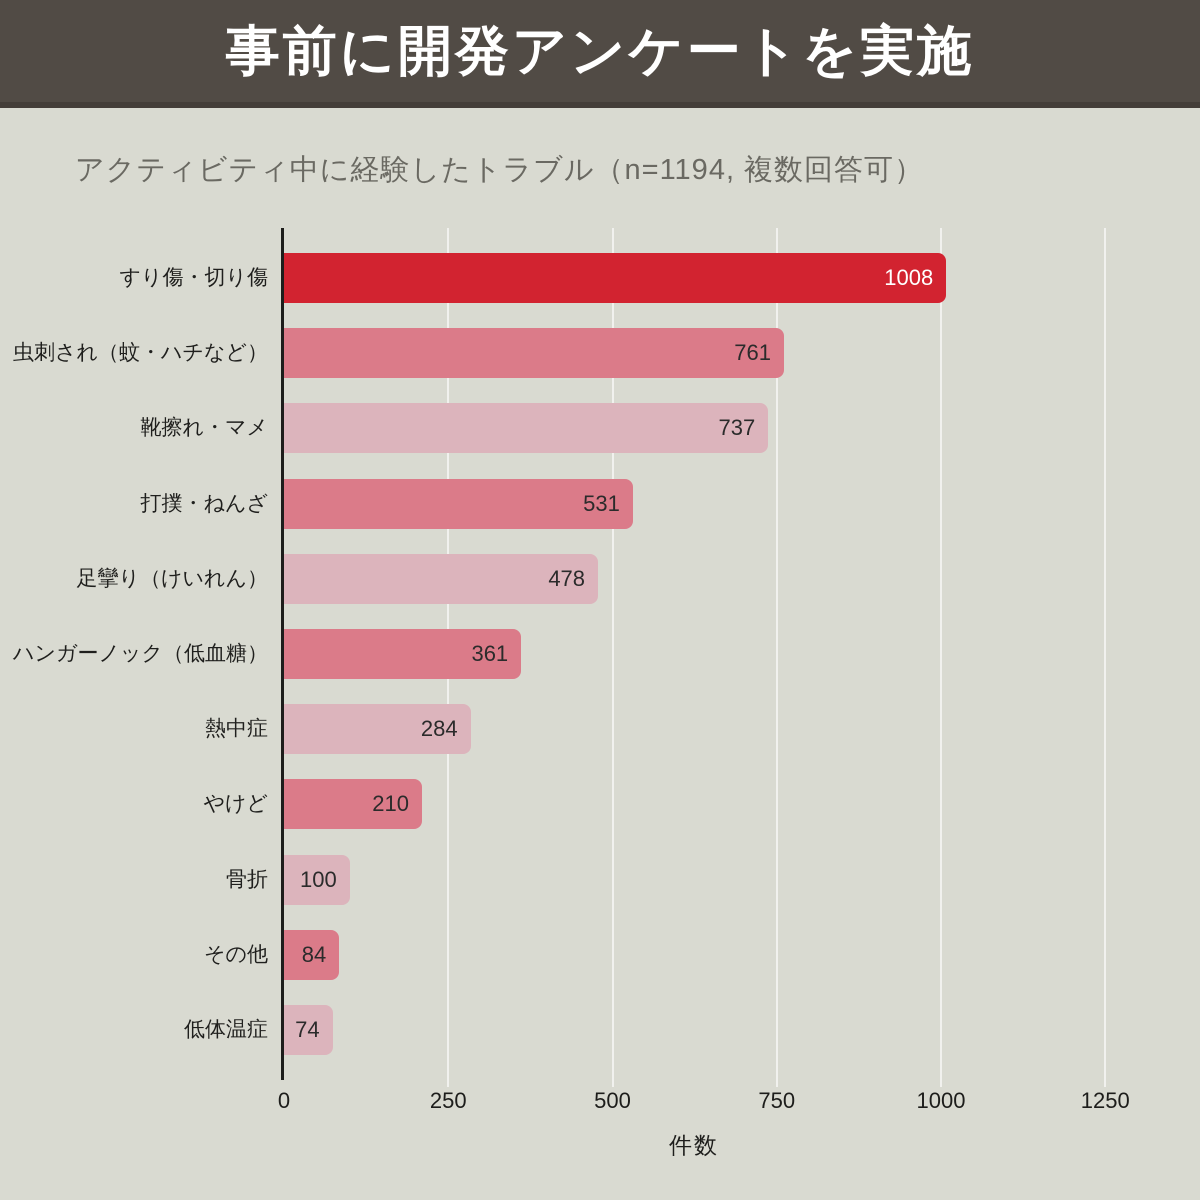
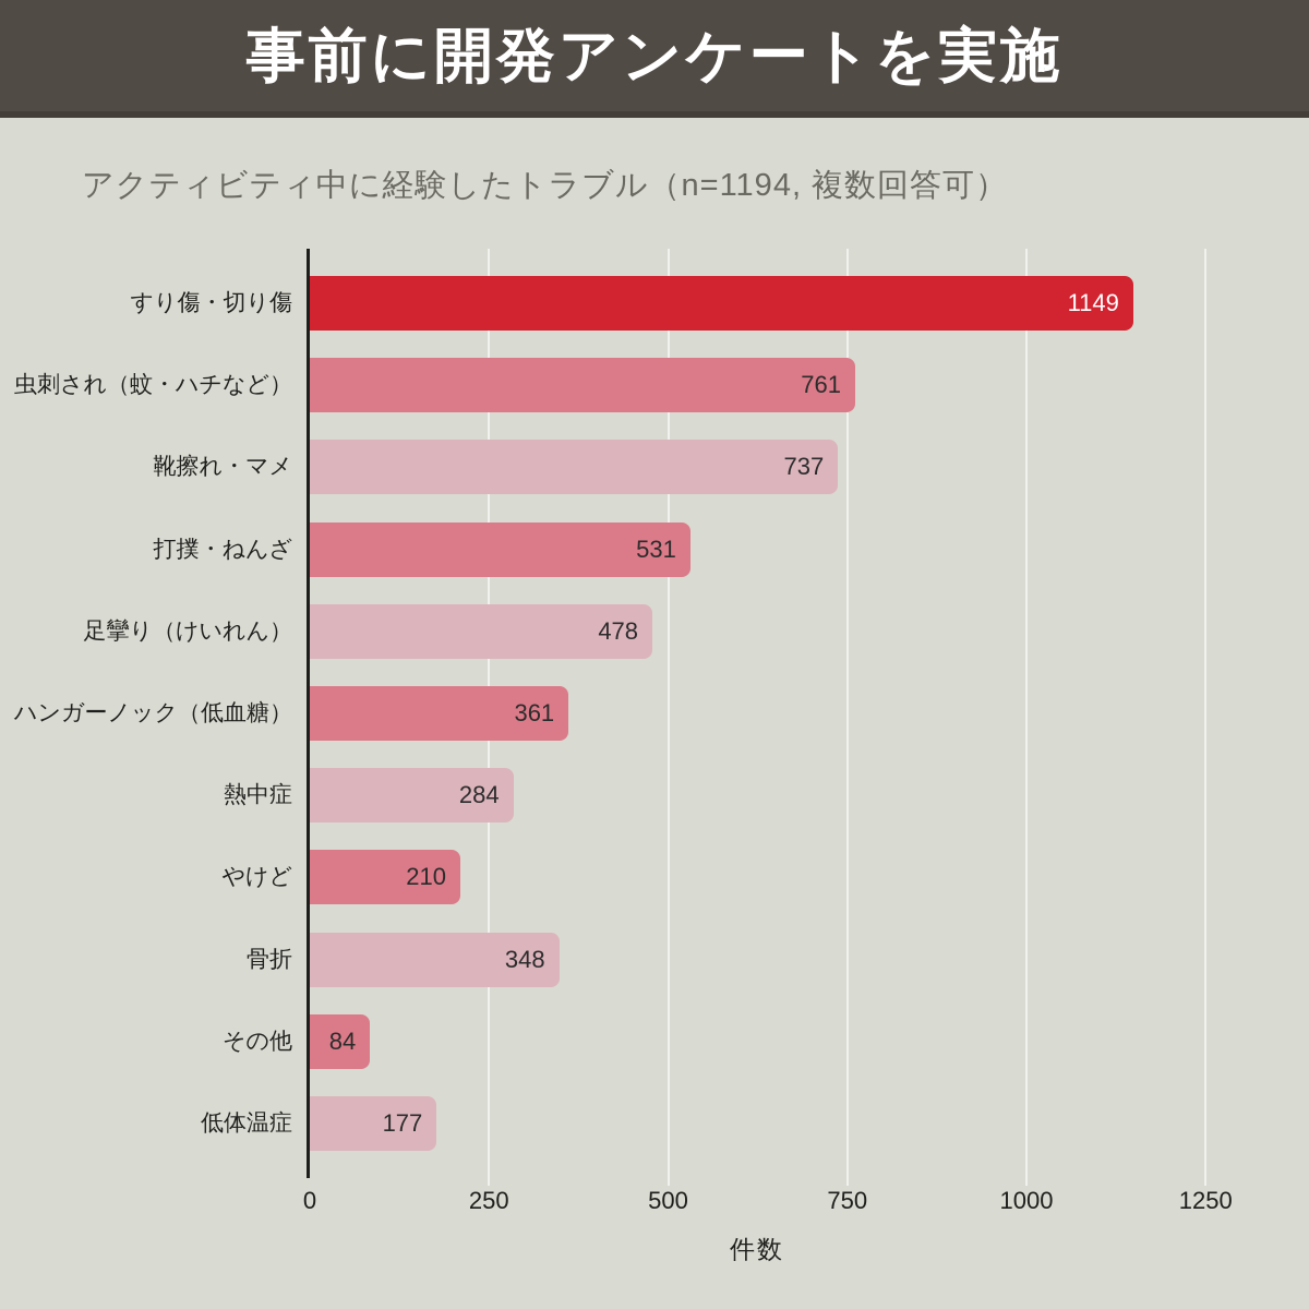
すり傷・切り傷: 1008 -> 1149
骨折: 100 -> 348
低体温症: 74 -> 177
